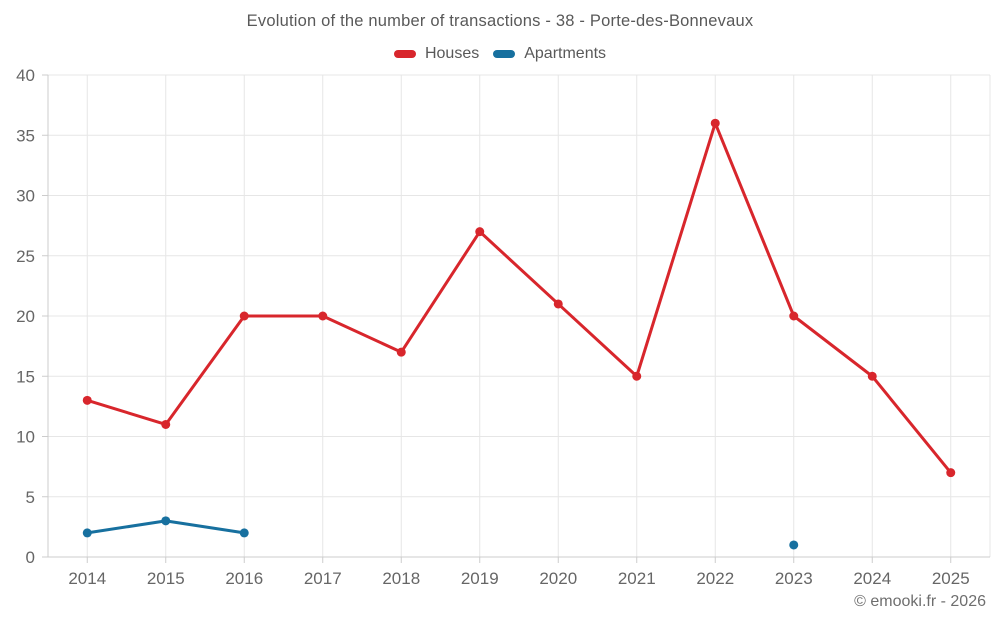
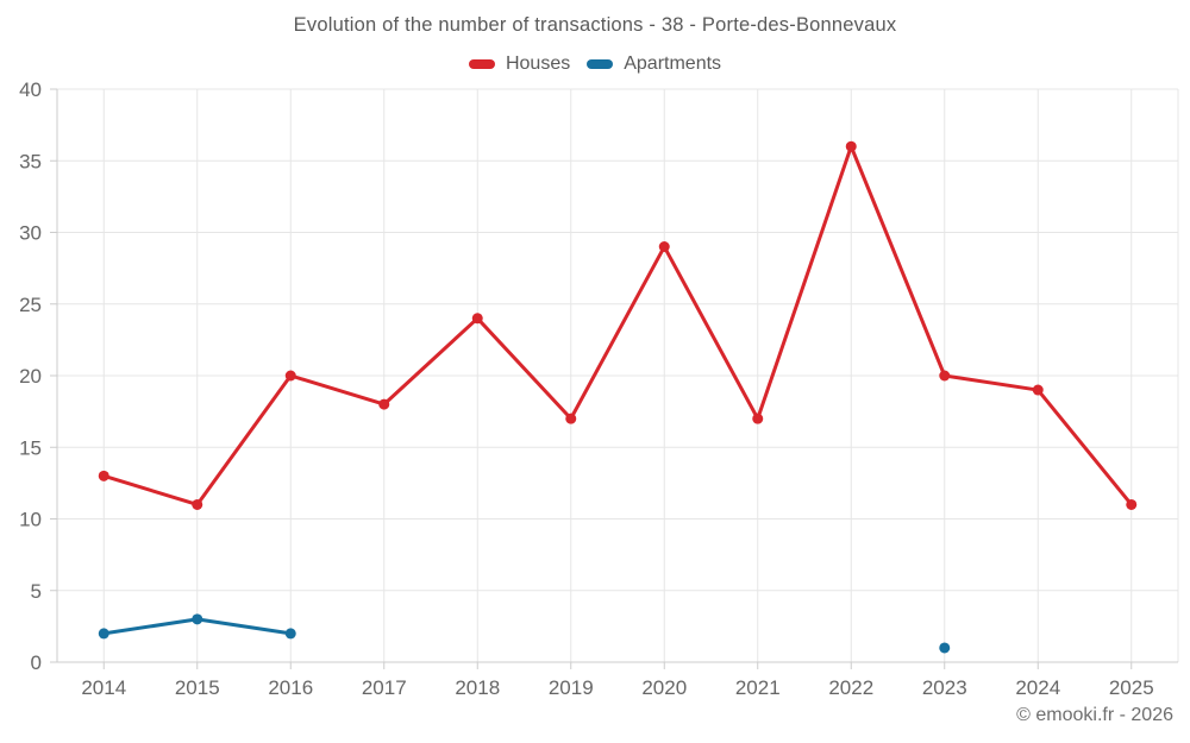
Houses/2017: 20 -> 18
Houses/2018: 17 -> 24
Houses/2019: 27 -> 17
Houses/2020: 21 -> 29
Houses/2021: 15 -> 17
Houses/2024: 15 -> 19
Houses/2025: 7 -> 11
